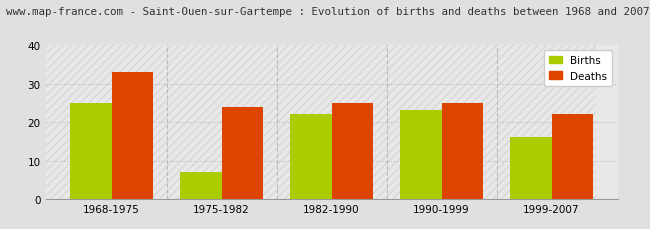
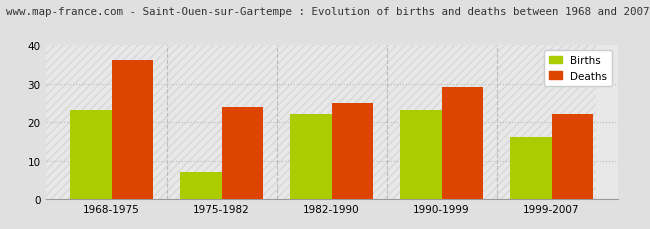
Births/1968-1975: 25 -> 23
Deaths/1968-1975: 33 -> 36
Deaths/1990-1999: 25 -> 29
